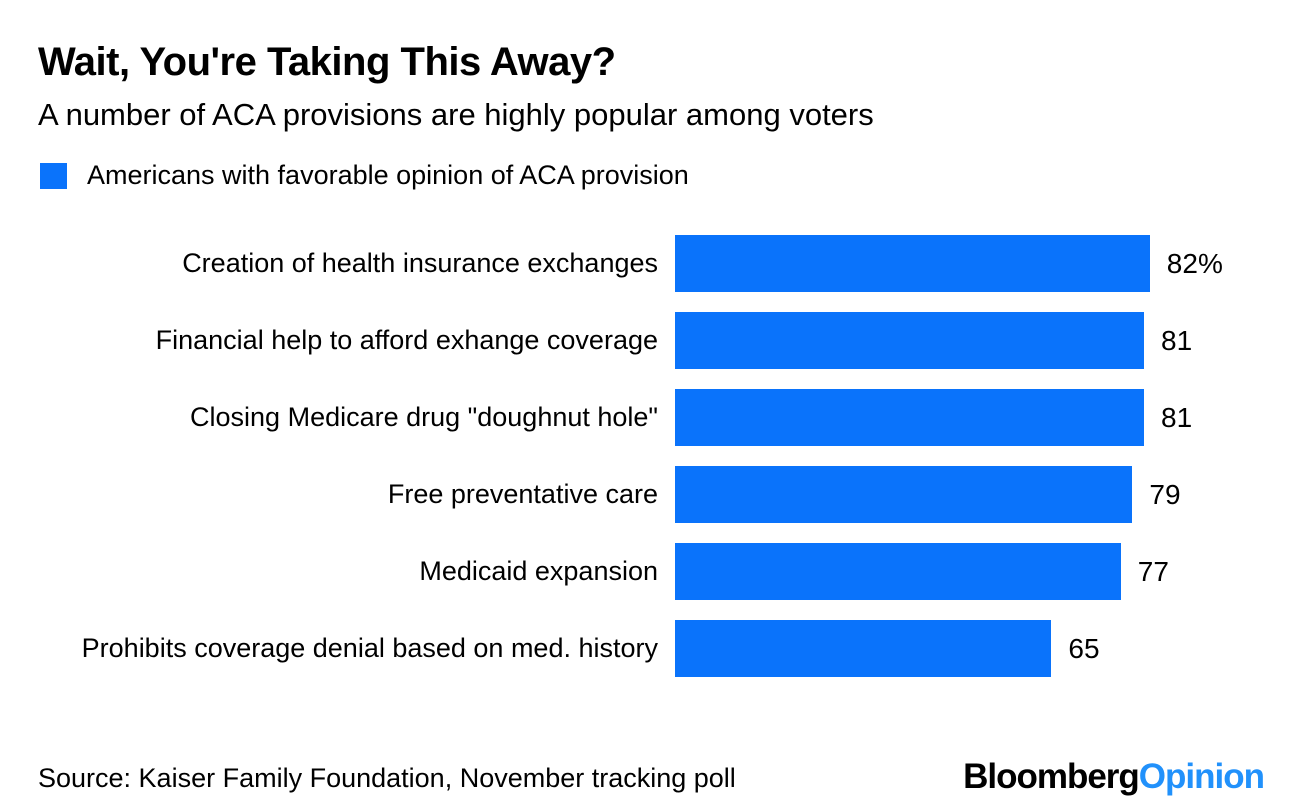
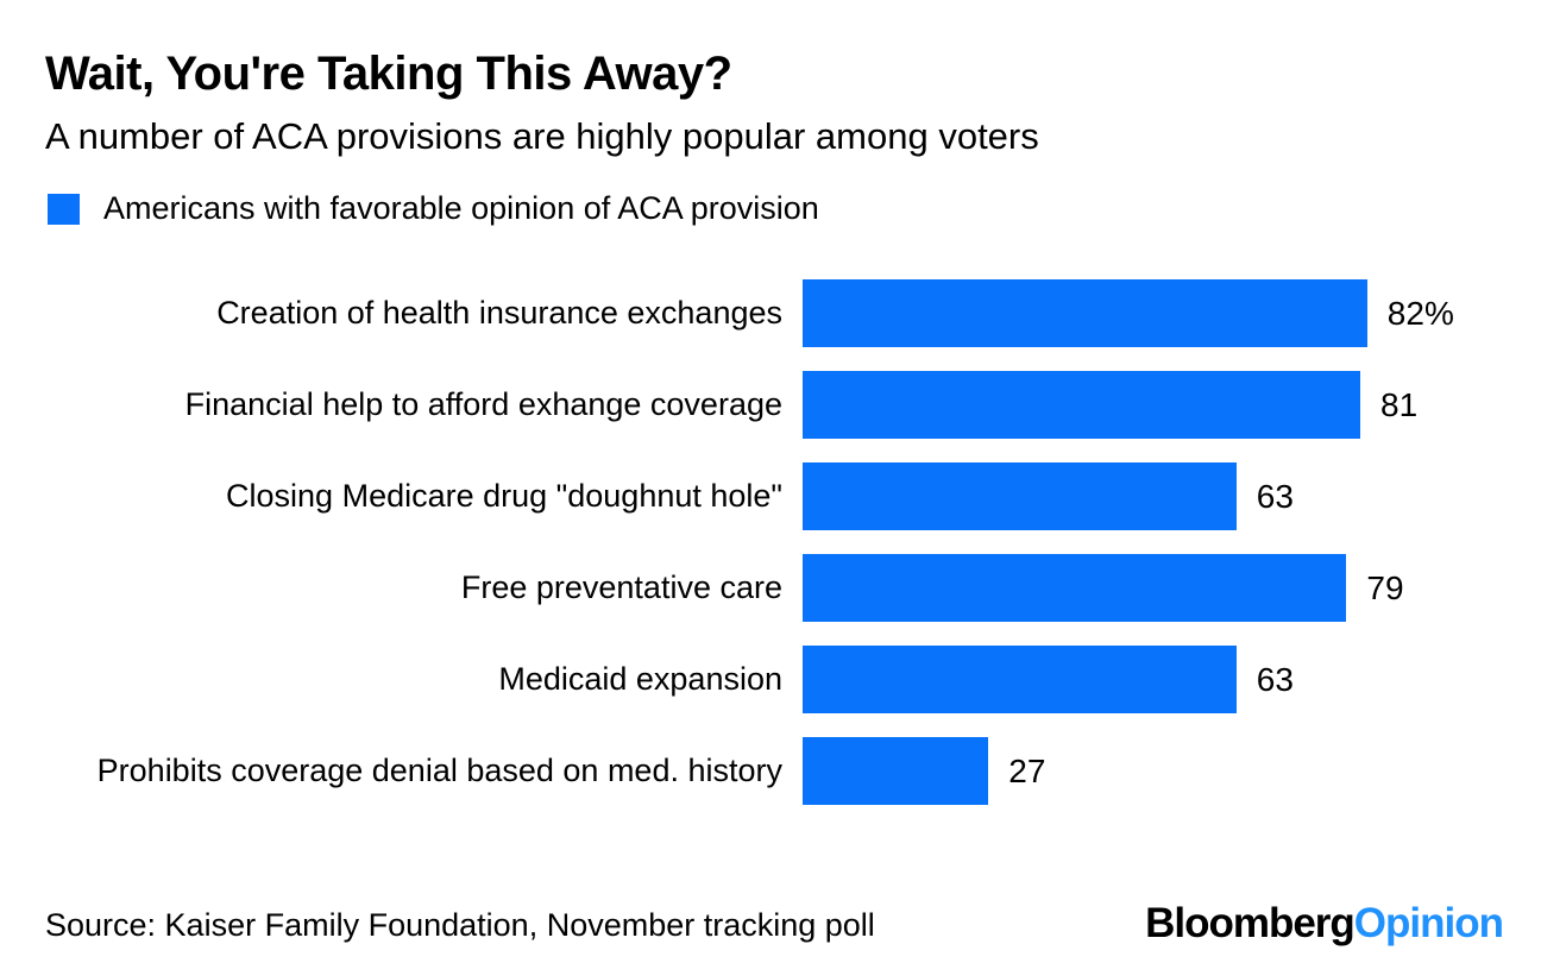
Closing Medicare drug "doughnut hole": 81 -> 63
Medicaid expansion: 77 -> 63
Prohibits coverage denial based on med. history: 65 -> 27
